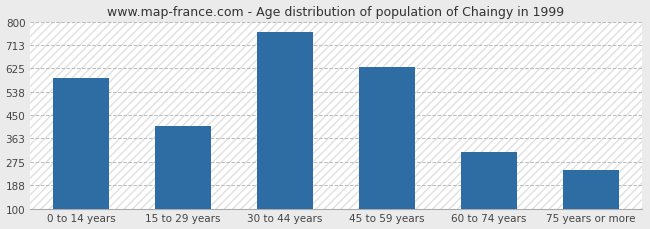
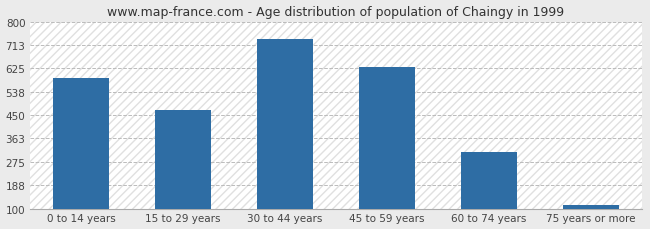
15 to 29 years: 410 -> 470
30 to 44 years: 760 -> 735
75 years or more: 245 -> 115
